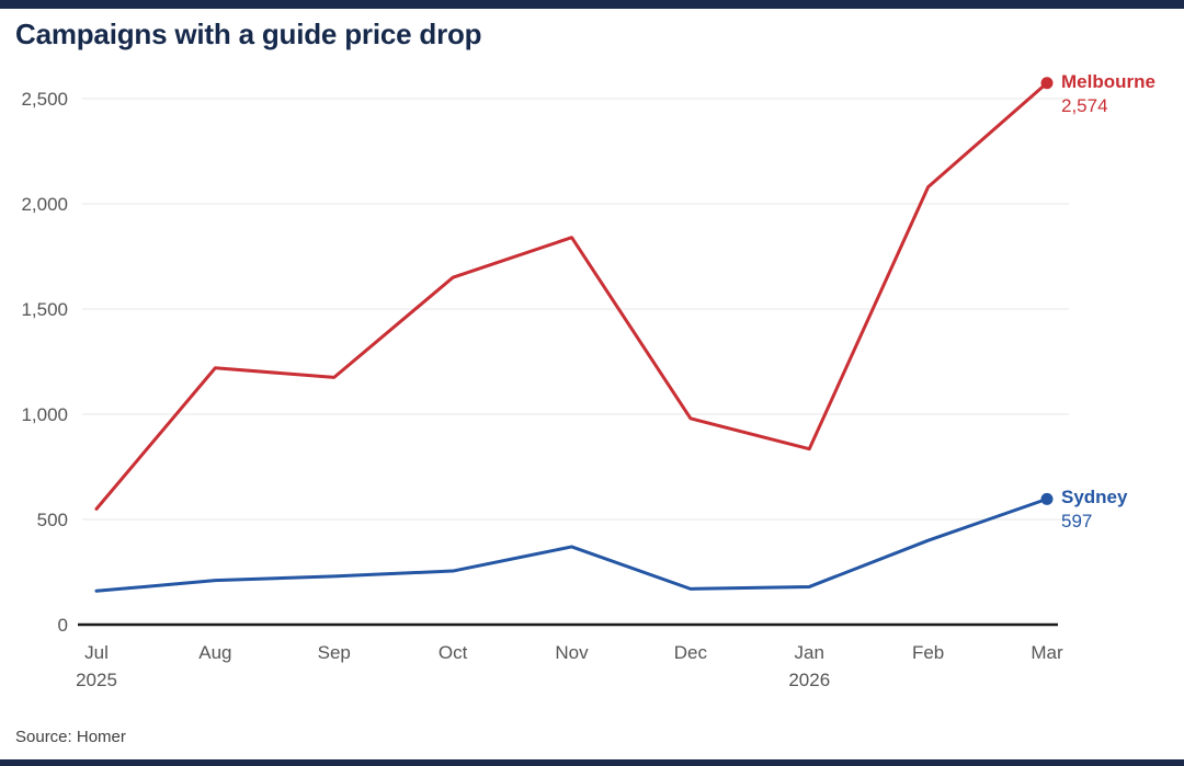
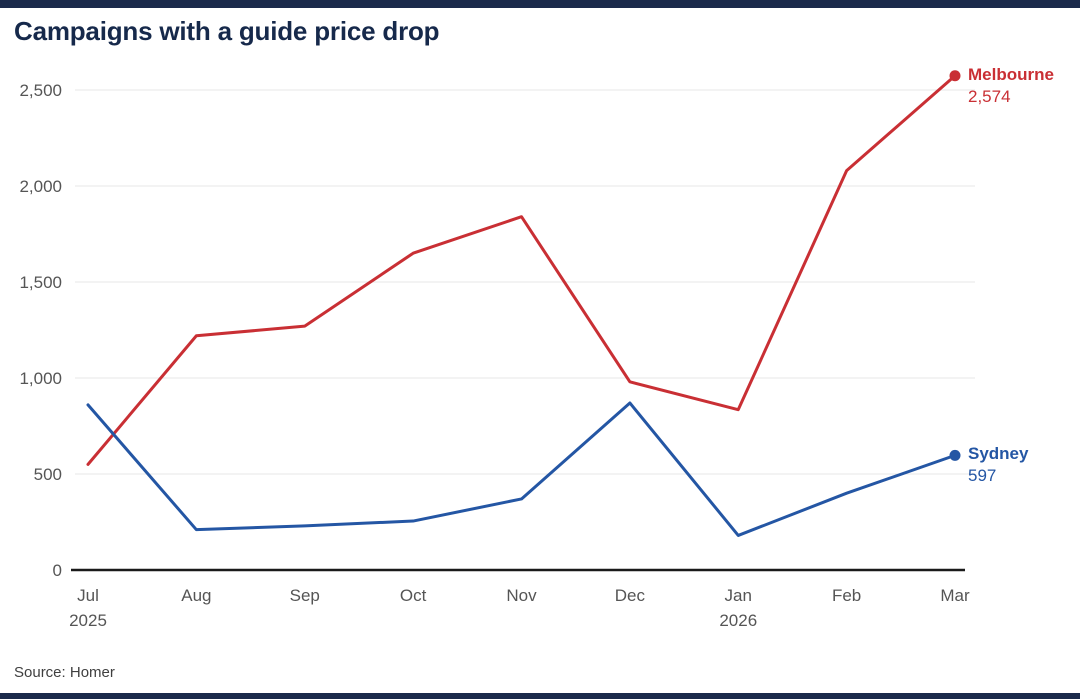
Sydney/Jul: 160 -> 860
Melbourne/Sep: 1180 -> 1270
Sydney/Dec: 170 -> 870
